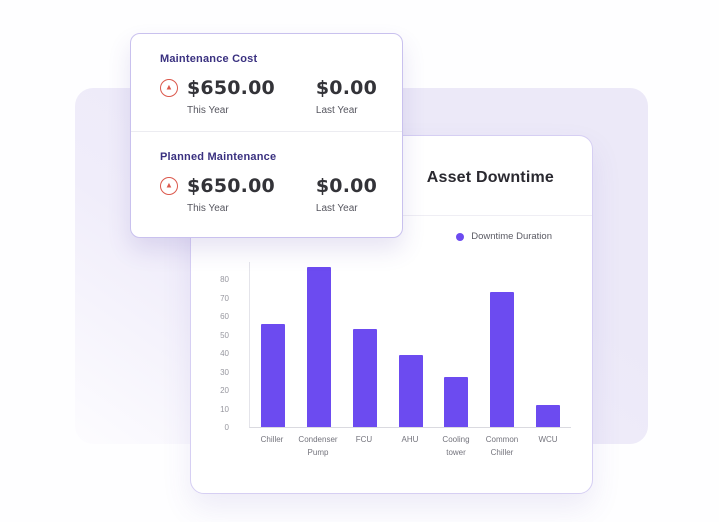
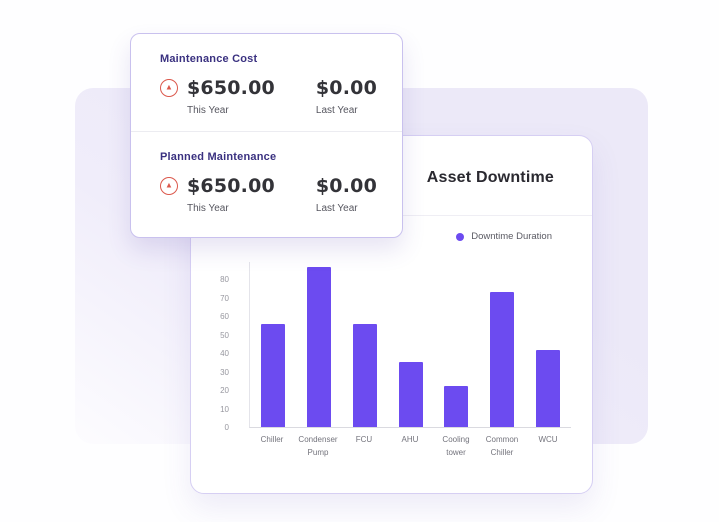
FCU: 53 -> 56
AHU: 39 -> 35
Cooling tower: 27 -> 22
WCU: 12 -> 42
